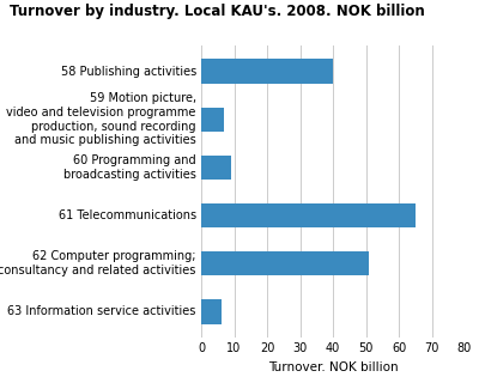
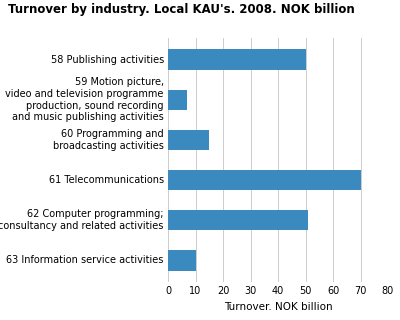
58 Publishing activities: 40 -> 50
60 Programming and broadcasting activities: 9 -> 15
61 Telecommunications: 65 -> 70
63 Information service activities: 6 -> 10
